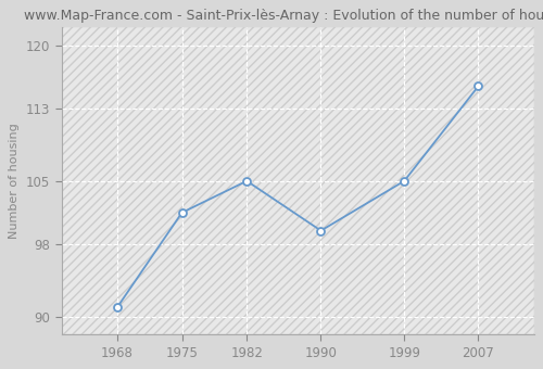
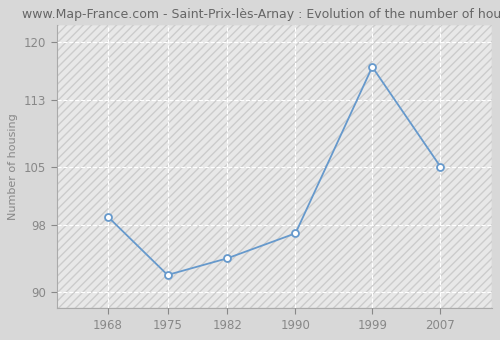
1968: 91.0 -> 99.0
1975: 101.5 -> 92.0
1982: 105.0 -> 94.0
1990: 99.5 -> 97.0
1999: 105.0 -> 117.0
2007: 115.5 -> 105.0
